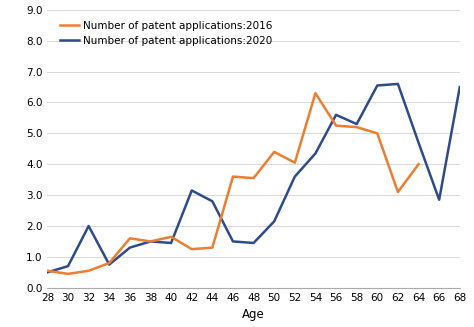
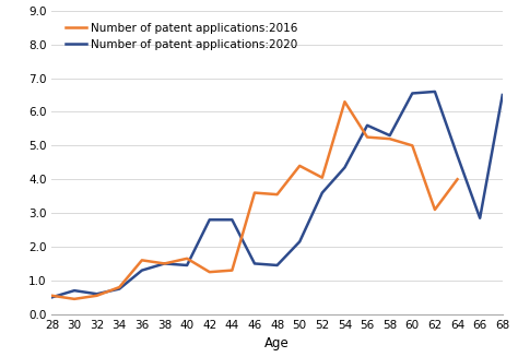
Number of patent applications:2020/32: 2.00 -> 0.60
Number of patent applications:2020/42: 3.15 -> 2.80
